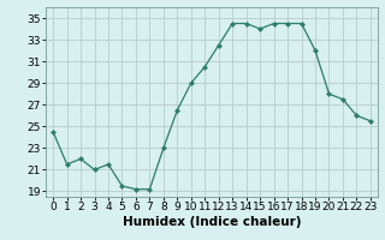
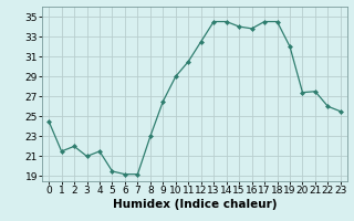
16: 34.5 -> 33.8
20: 28.0 -> 27.4
